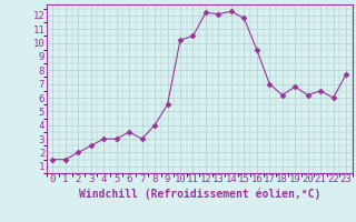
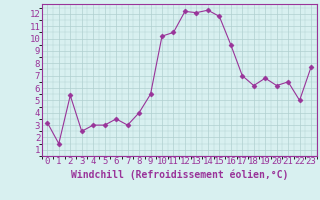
0: 1.5 -> 3.2
2: 2.0 -> 5.4
22: 6.0 -> 5.0
